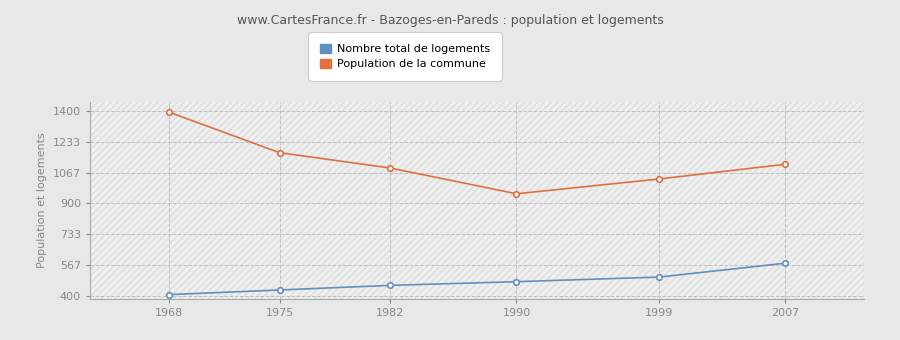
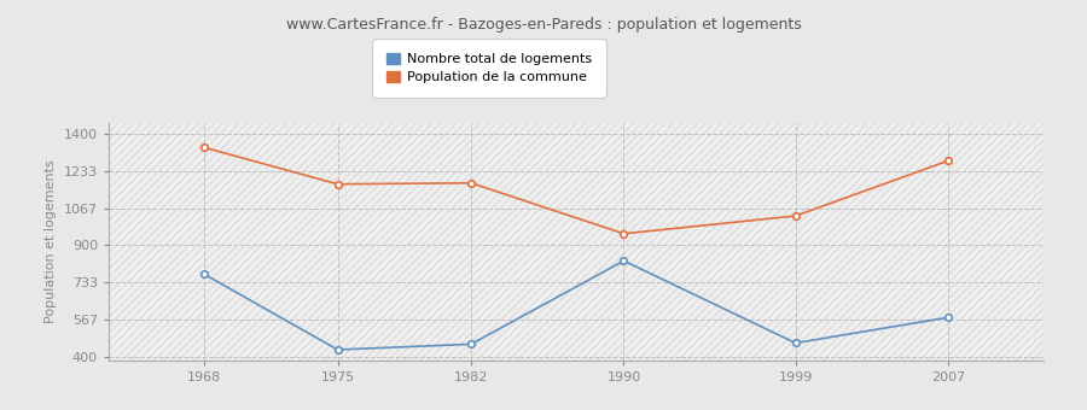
Population de la commune/1968: 1400 -> 1340
Nombre total de logements/1968: 400 -> 770
Population de la commune/1982: 1090 -> 1180
Nombre total de logements/1990: 480 -> 830
Nombre total de logements/1999: 500 -> 460
Population de la commune/2007: 1110 -> 1280
